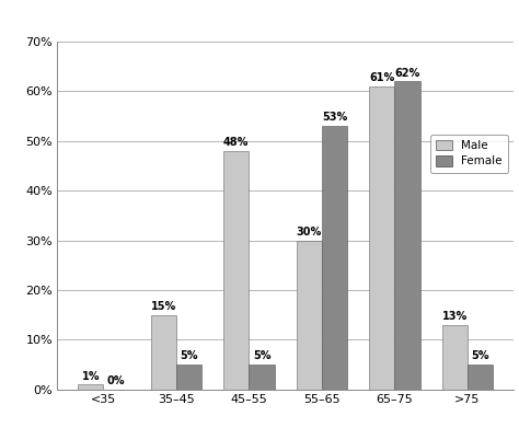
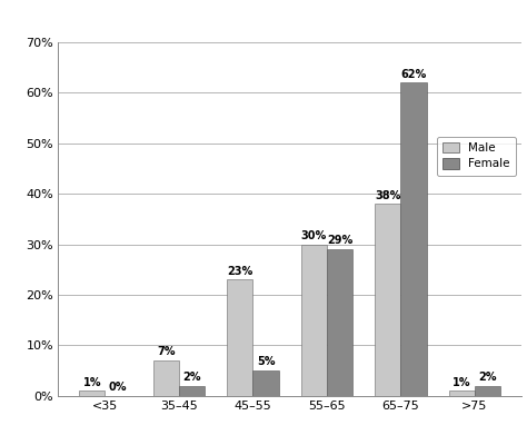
Male/35–45: 15% -> 7%
Female/35–45: 5% -> 2%
Male/45–55: 48% -> 23%
Female/55–65: 53% -> 29%
Male/65–75: 61% -> 38%
Male/>75: 13% -> 1%
Female/>75: 5% -> 2%
